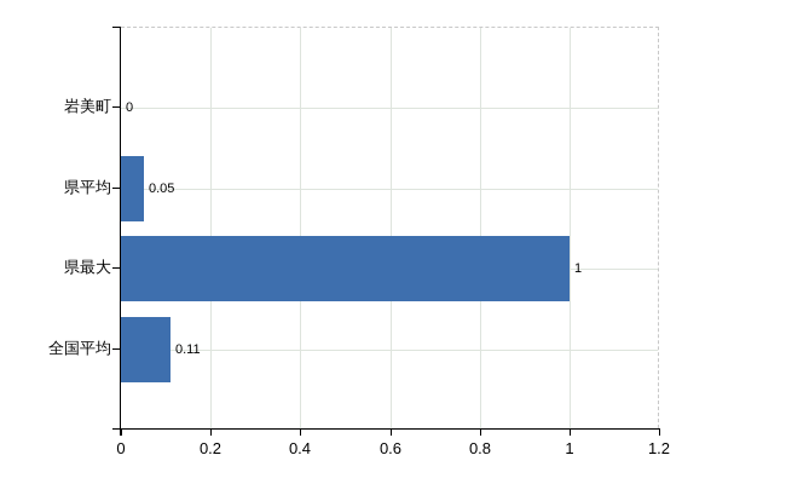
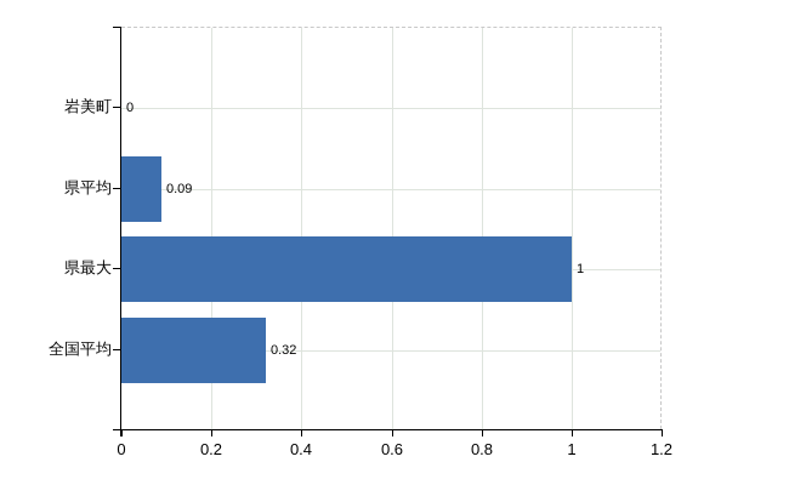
県平均: 0.05 -> 0.09
全国平均: 0.11 -> 0.32
